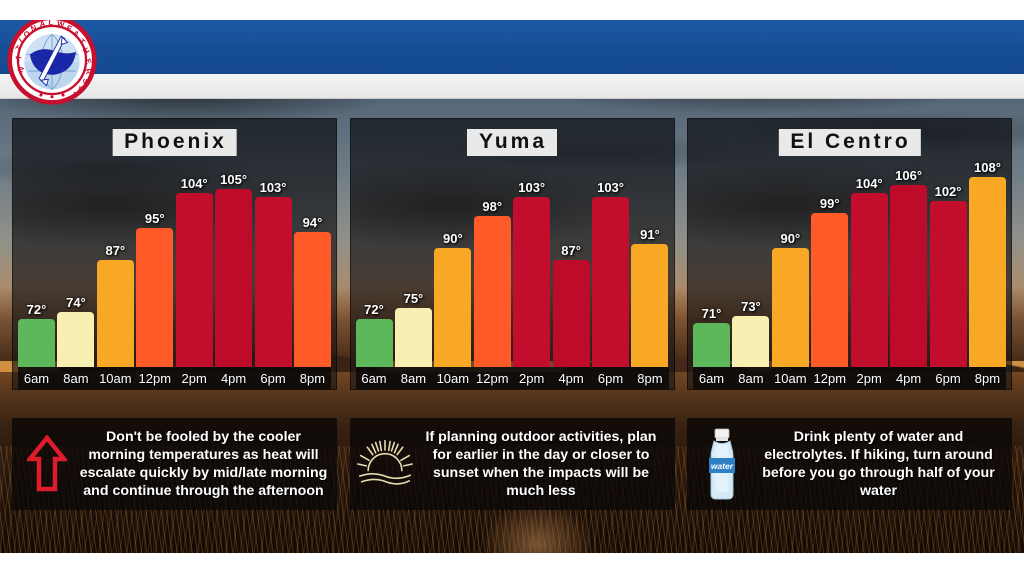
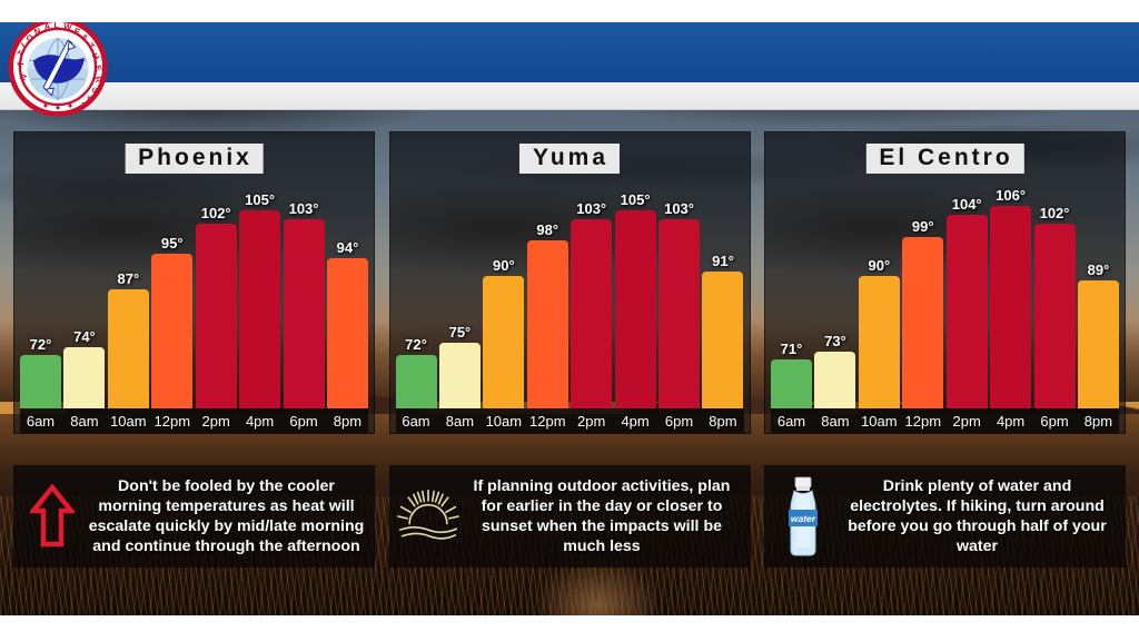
Phoenix/2pm: 104° -> 102°
Yuma/4pm: 87° -> 105°
El Centro/8pm: 108° -> 89°
